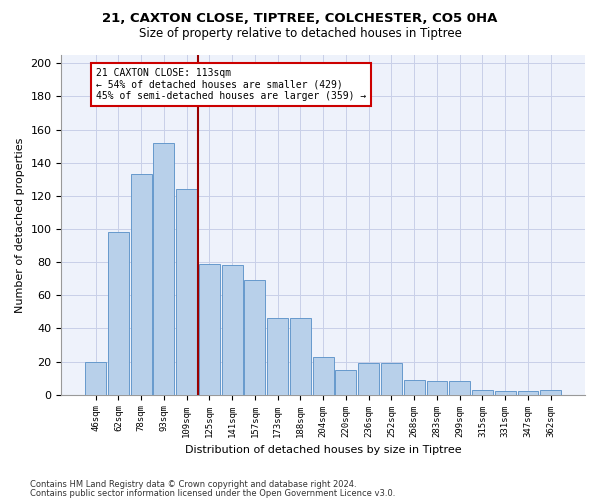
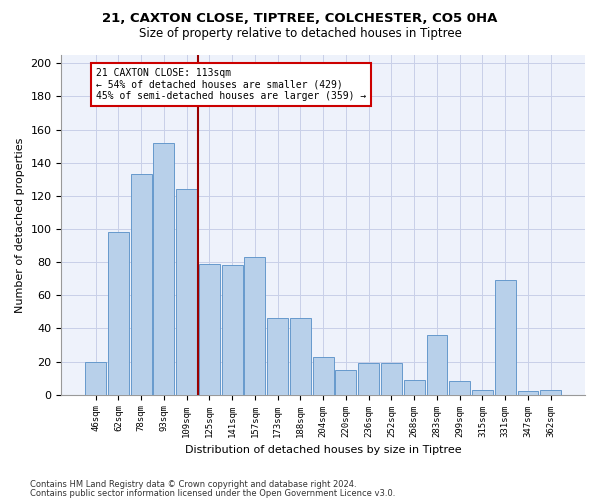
157sqm: 69 -> 83
283sqm: 8 -> 36
331sqm: 2 -> 69
